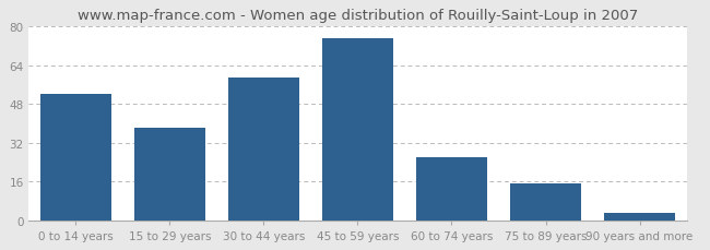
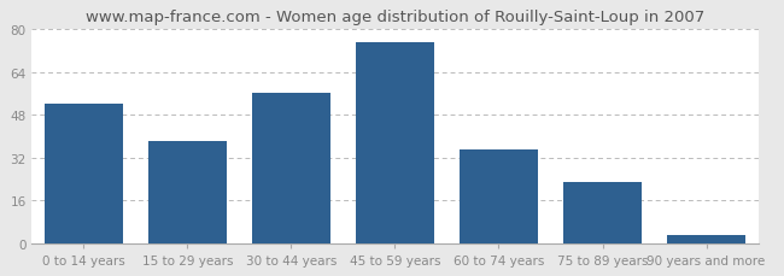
30 to 44 years: 59 -> 56
60 to 74 years: 26 -> 35
75 to 89 years: 15 -> 23
